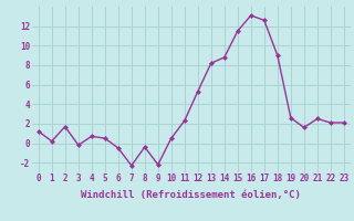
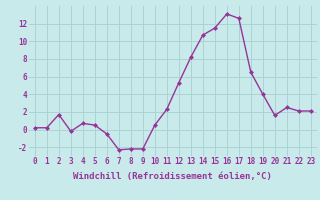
0: 1.2 -> 0.2
8: -0.4 -> -2.2
14: 8.8 -> 10.7
18: 9.0 -> 6.5
19: 2.6 -> 4.0
